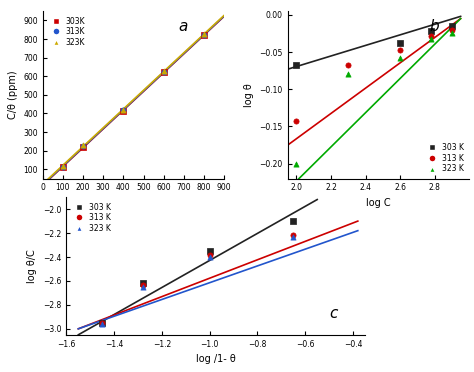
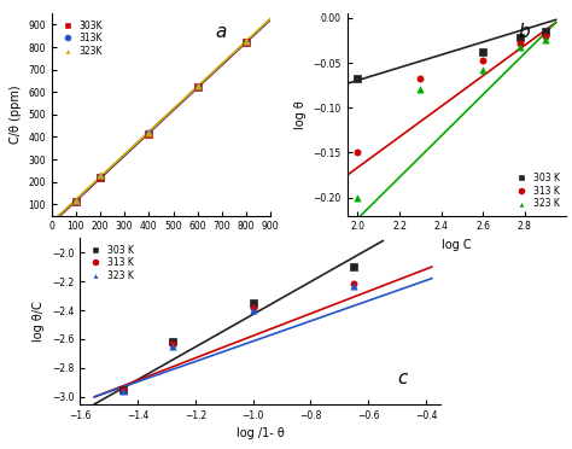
313 K/2.0: -0.142 -> -0.150
